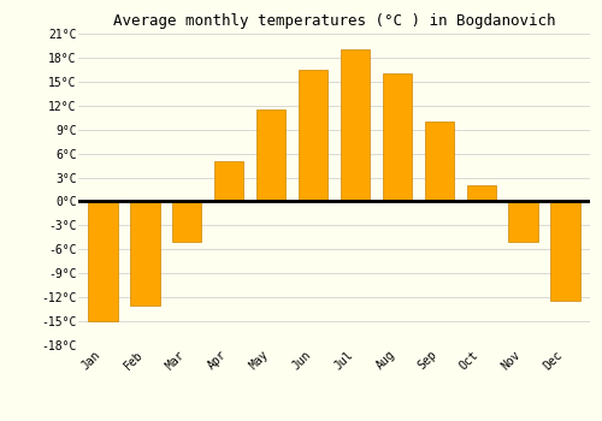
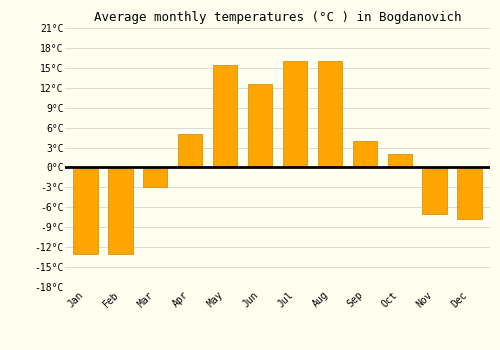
Jan: -15.0°C -> -13.0°C
Mar: -5.0°C -> -3.0°C
May: 11.5°C -> 15.4°C
Jun: 16.5°C -> 12.6°C
Jul: 19.0°C -> 16.0°C
Sep: 10.0°C -> 4.0°C
Nov: -5.0°C -> -7.0°C
Dec: -12.5°C -> -7.8°C
